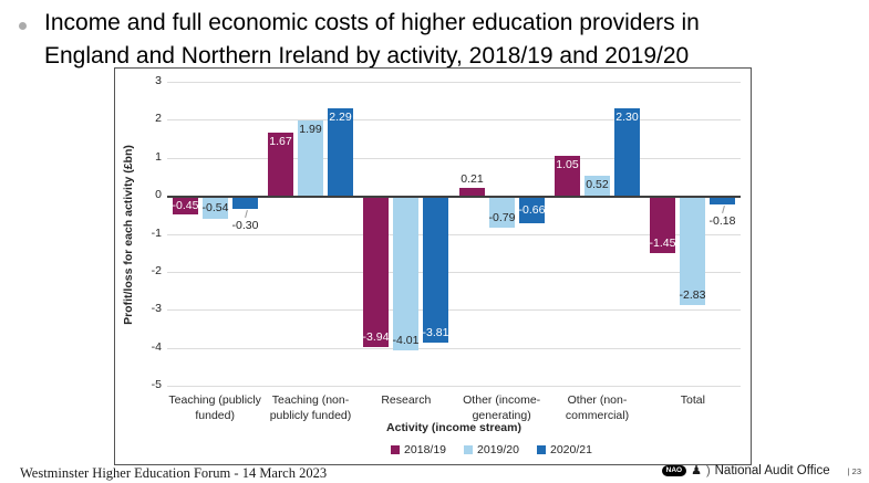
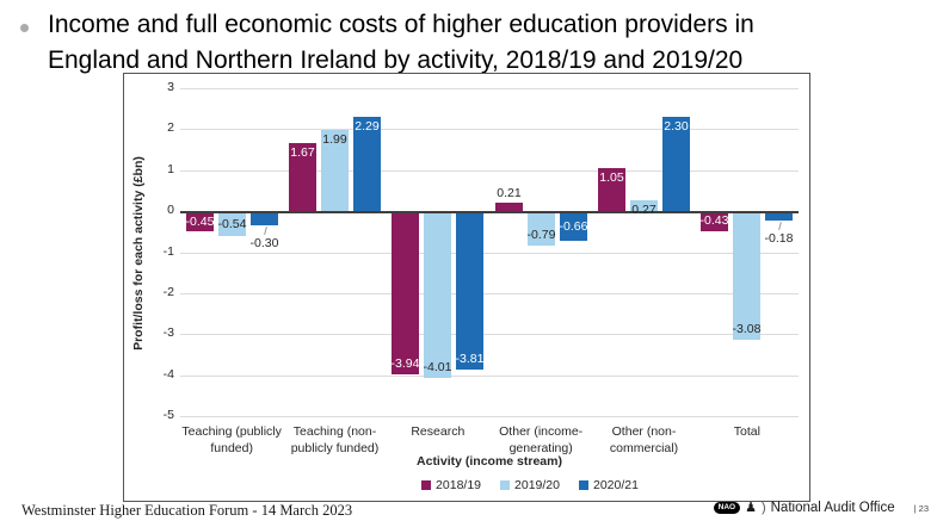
2019/20/Other (non-commercial): 0.52 -> 0.27
2018/19/Total: -1.45 -> -0.43
2019/20/Total: -2.83 -> -3.08
